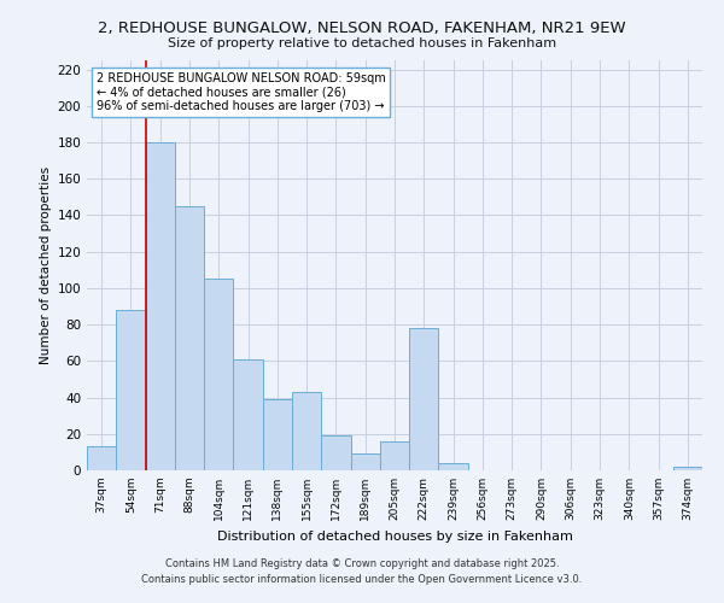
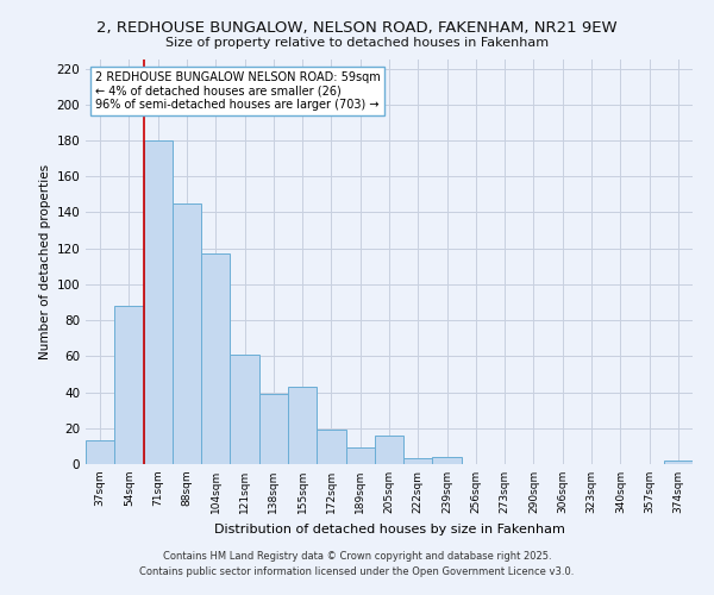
104sqm: 105 -> 117
222sqm: 78 -> 3
